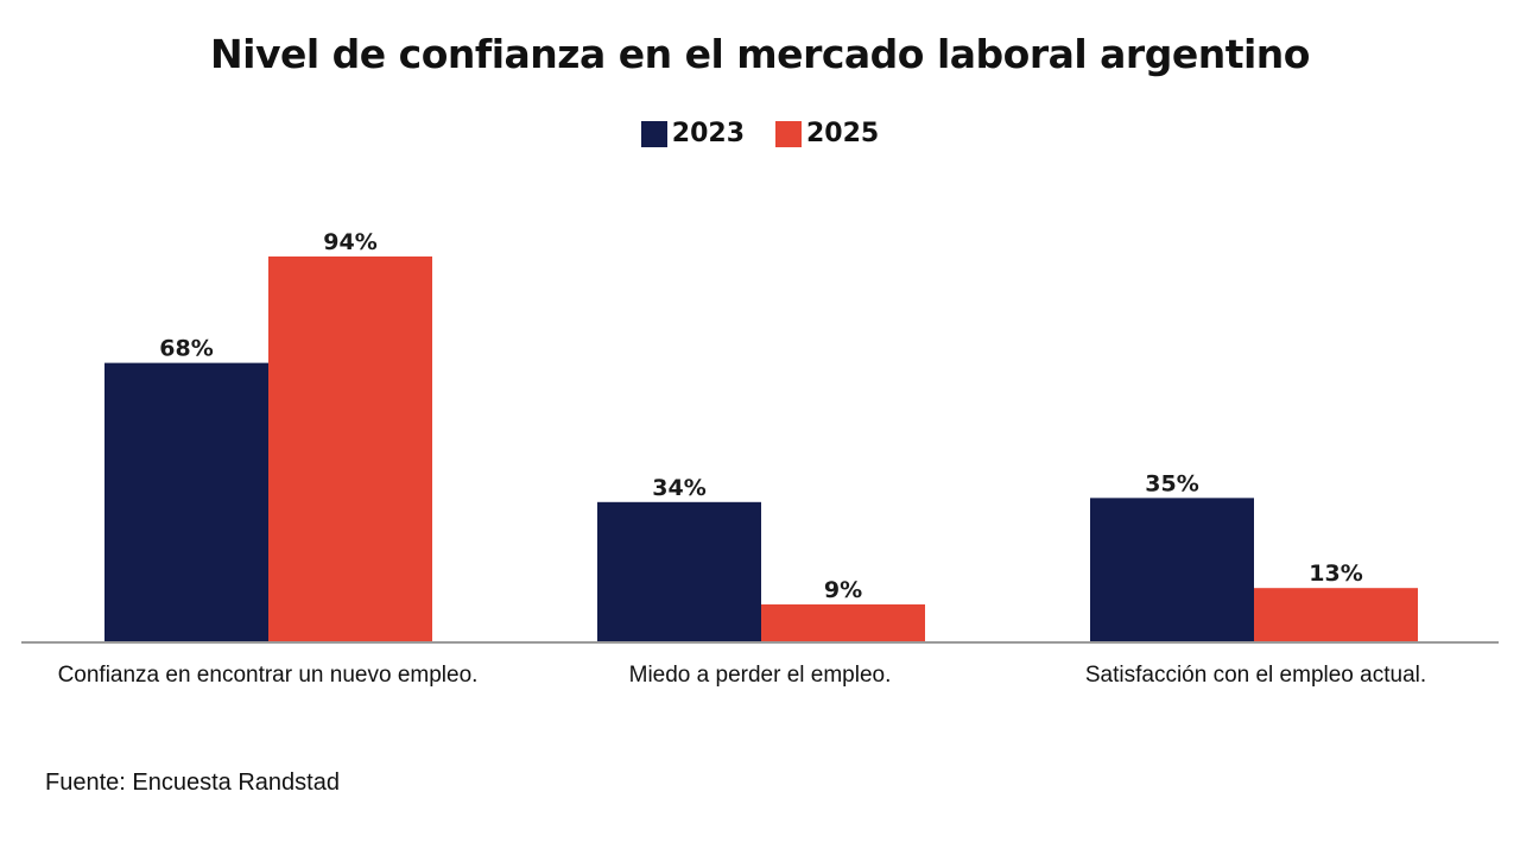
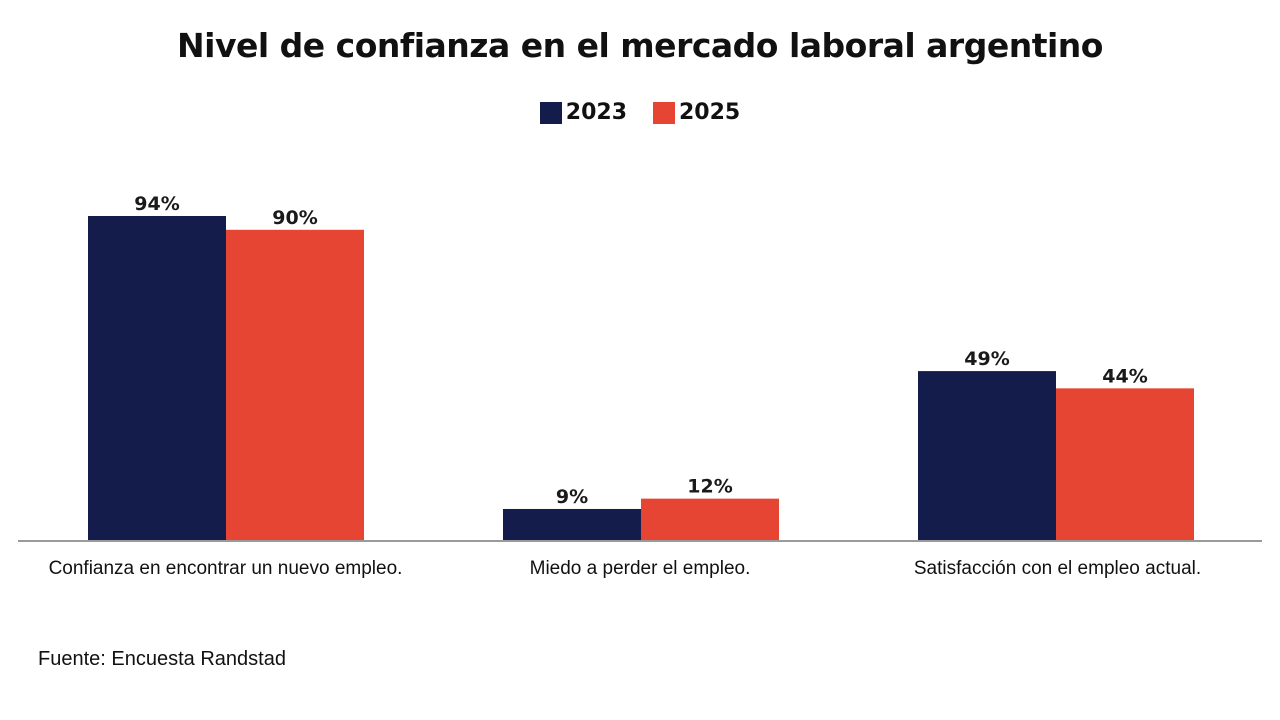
2023/Confianza en encontrar un nuevo empleo.: 68% -> 94%
2025/Confianza en encontrar un nuevo empleo.: 94% -> 90%
2023/Miedo a perder el empleo.: 34% -> 9%
2025/Miedo a perder el empleo.: 9% -> 12%
2023/Satisfacción con el empleo actual.: 35% -> 49%
2025/Satisfacción con el empleo actual.: 13% -> 44%
